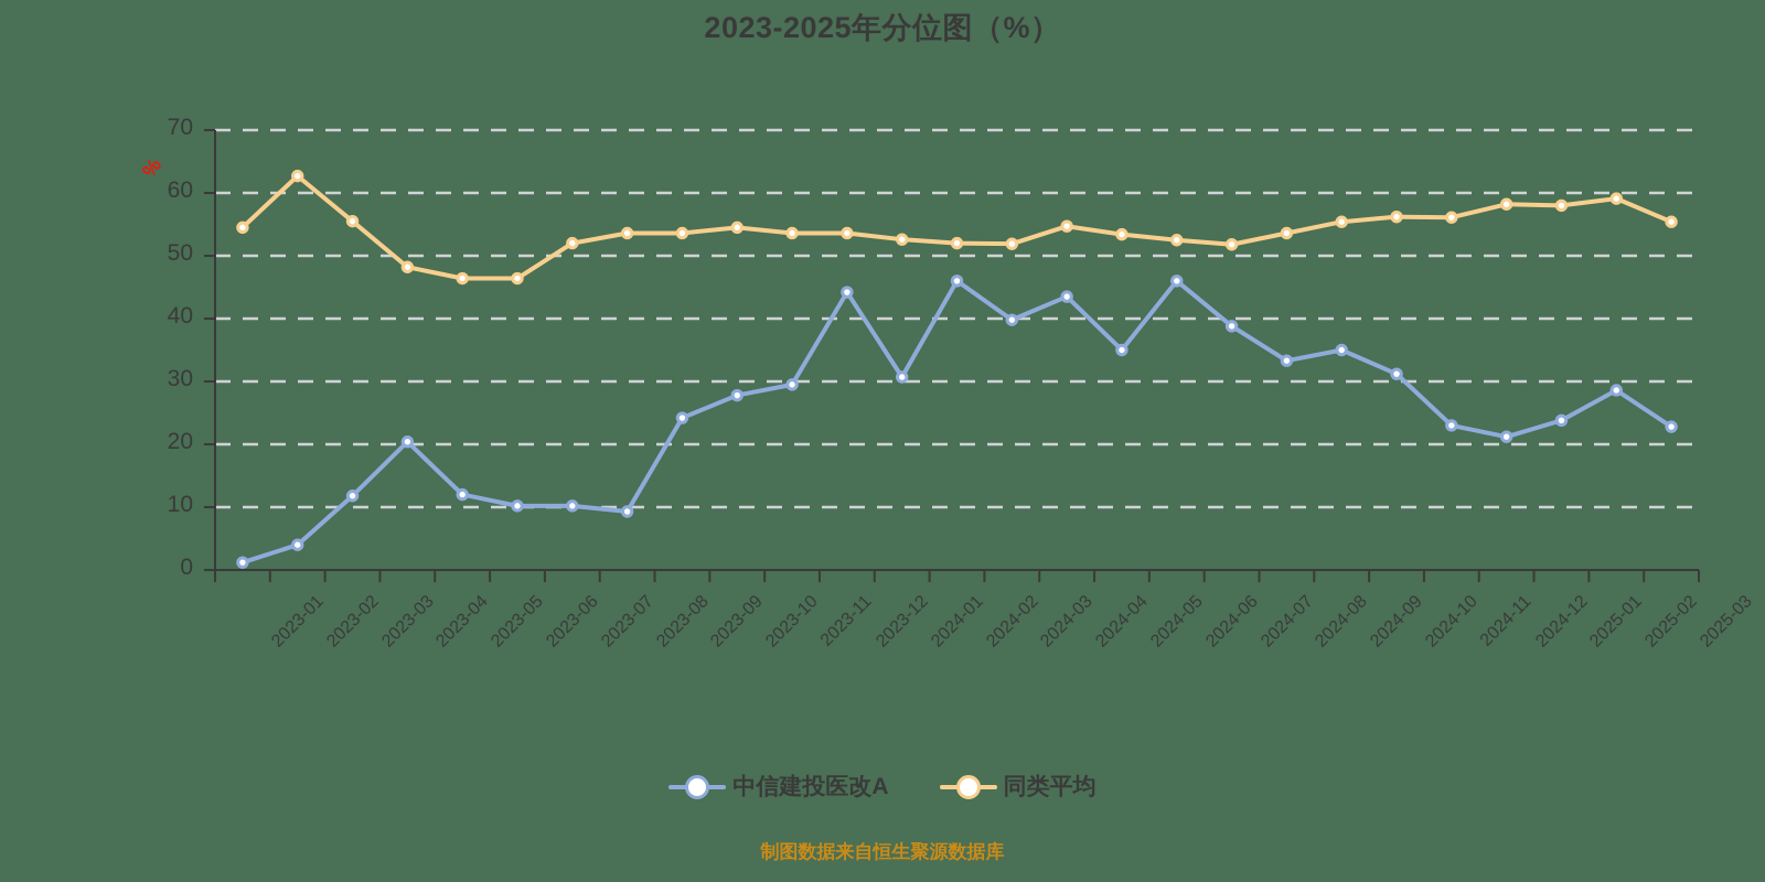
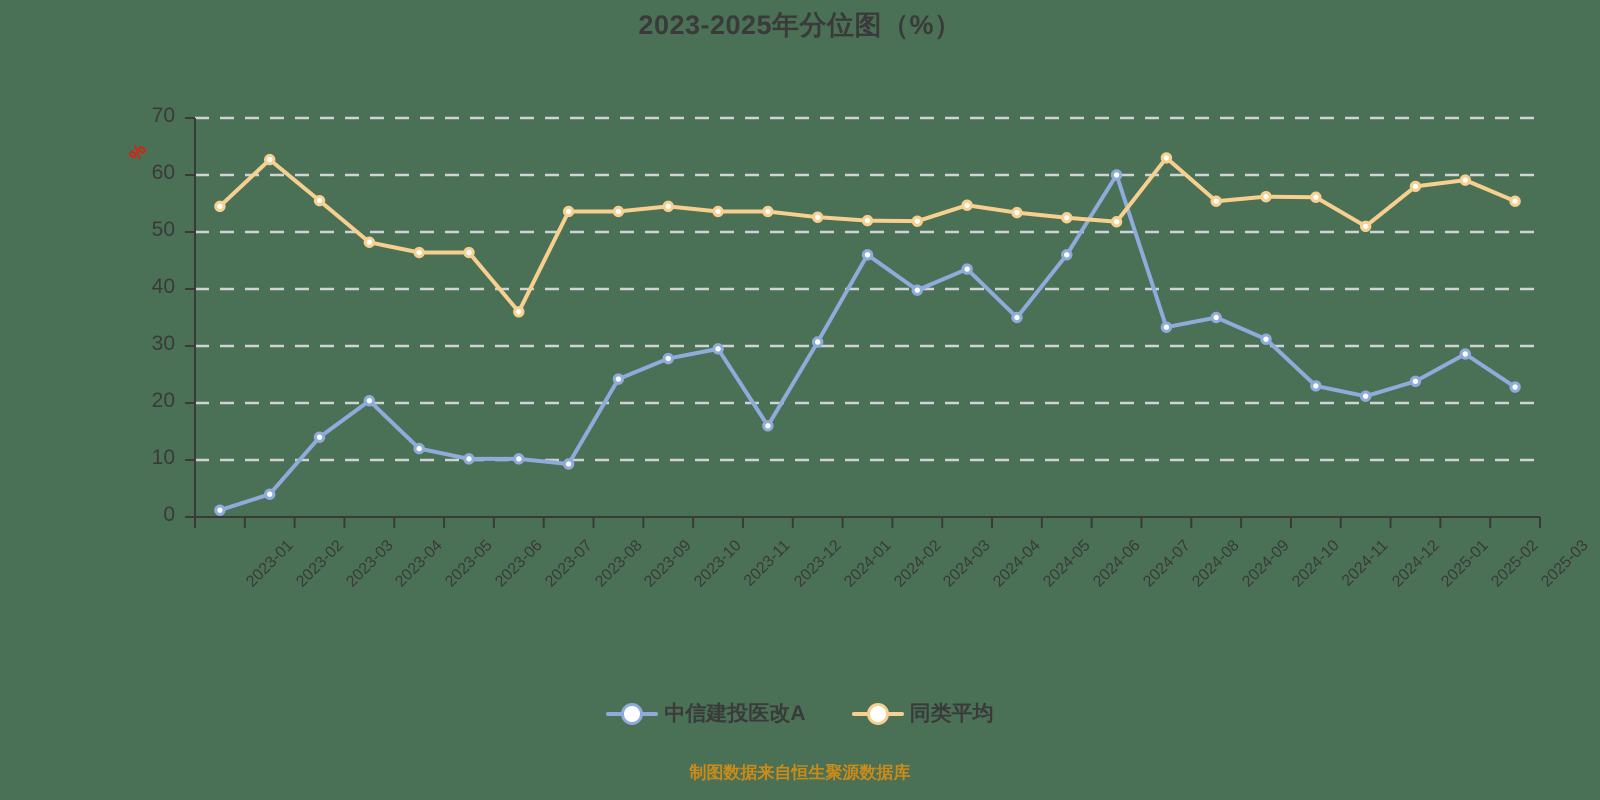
中信建投医改A/2023-03: 12 -> 14
同类平均/2023-07: 52 -> 36
中信建投医改A/2023-12: 44 -> 16
中信建投医改A/2024-07: 39 -> 60
同类平均/2024-08: 54 -> 63
同类平均/2024-12: 58 -> 51
